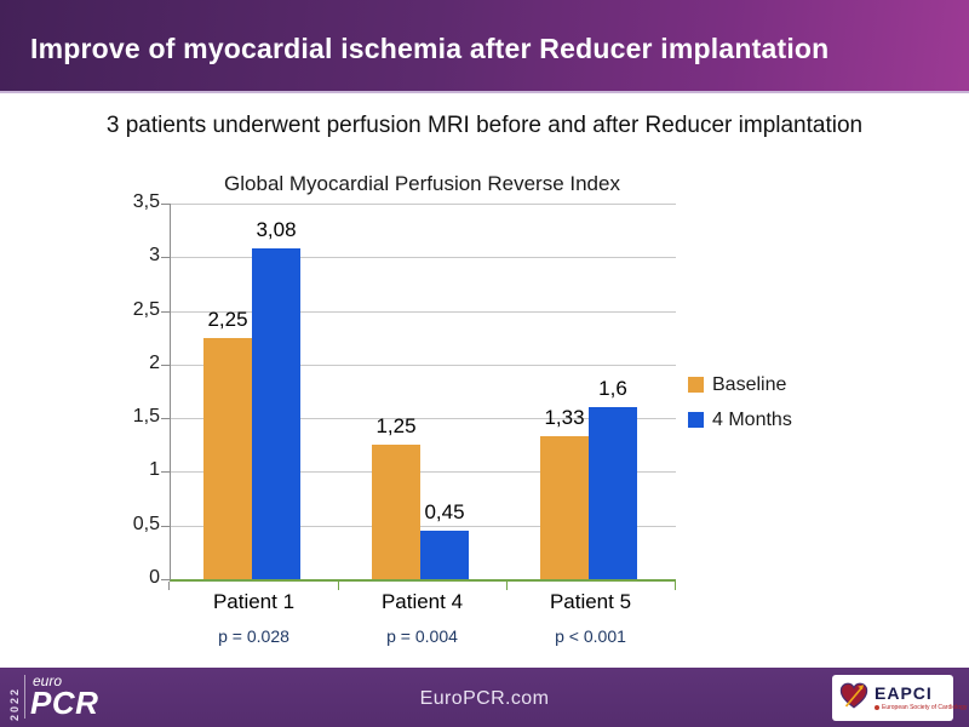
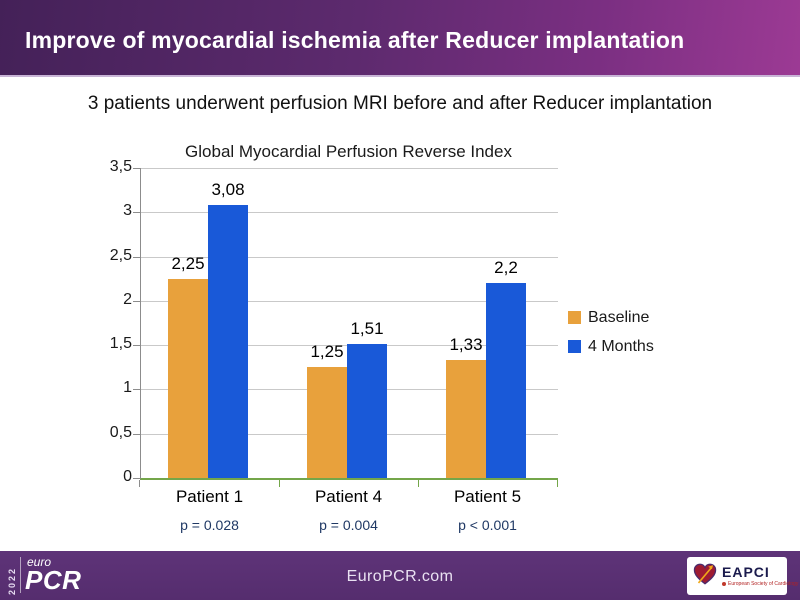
4 Months/Patient 4: 0,45 -> 1,51
4 Months/Patient 5: 1,6 -> 2,2
